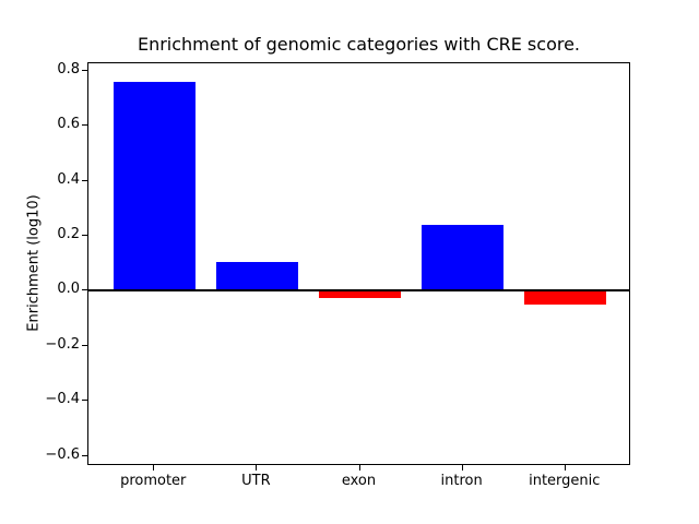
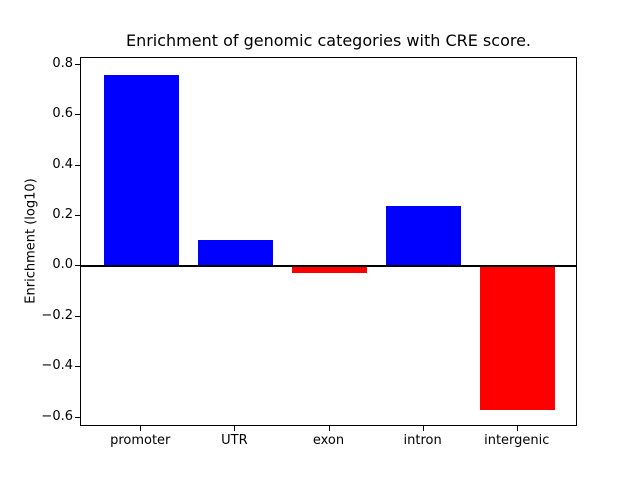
intergenic: -0.05 -> -0.57
